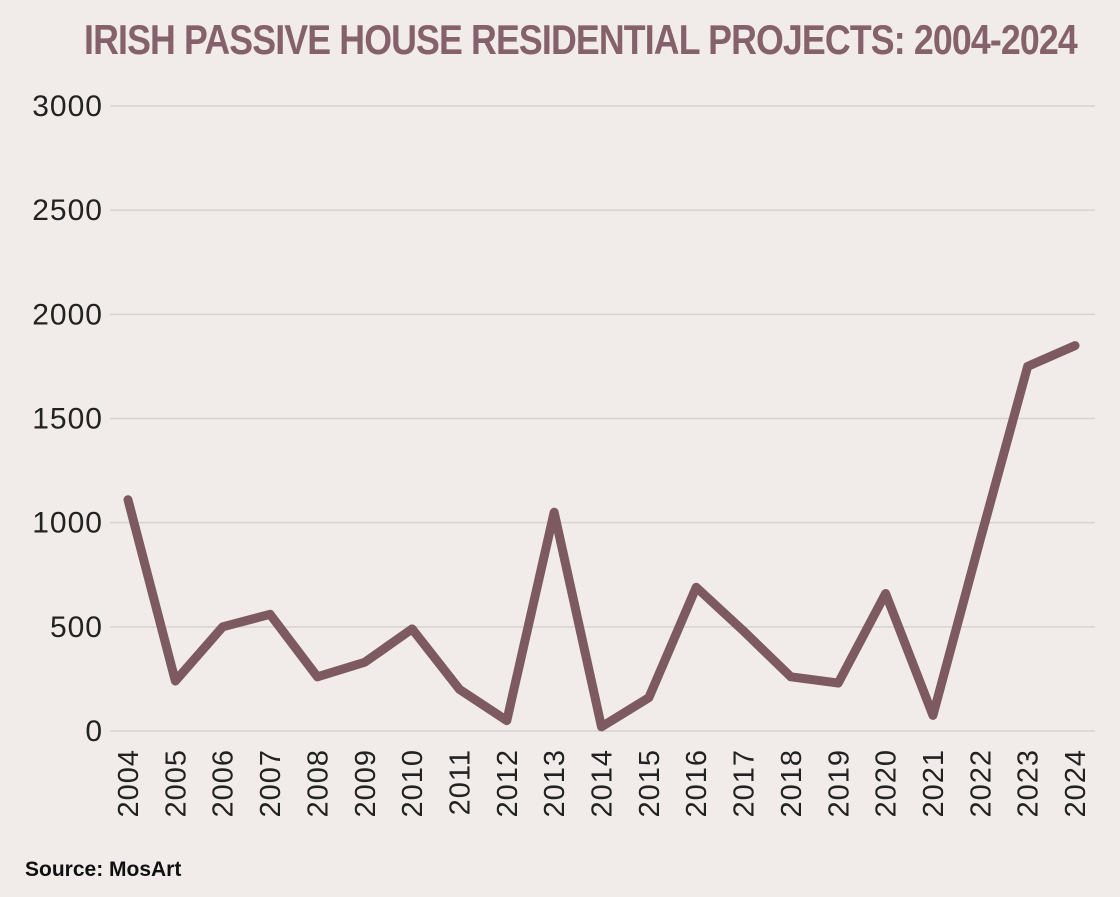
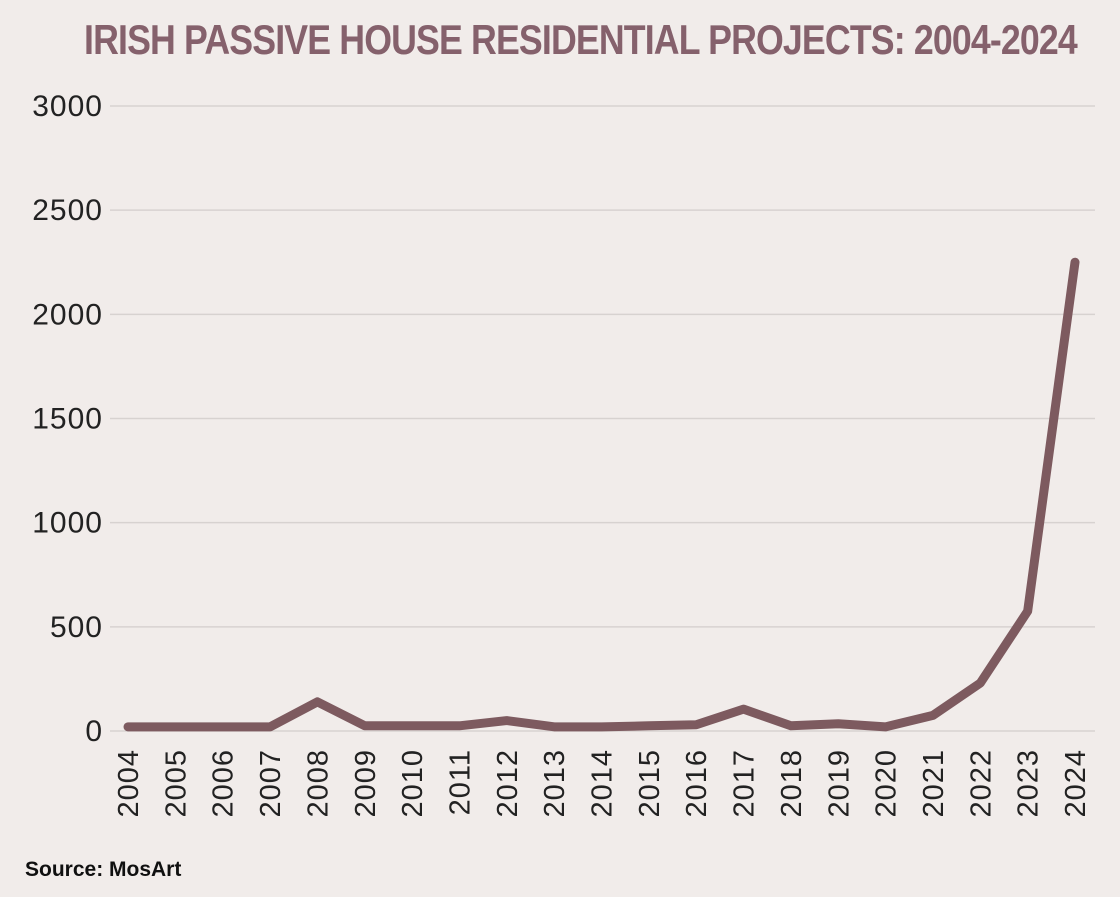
2004: 1110 -> 20
2005: 240 -> 20
2006: 500 -> 20
2007: 560 -> 20
2008: 260 -> 140
2009: 330 -> 20
2010: 490 -> 20
2011: 200 -> 20
2013: 1050 -> 20
2015: 160 -> 20
2016: 690 -> 30
2017: 480 -> 100
2018: 260 -> 20
2019: 230 -> 40
2020: 660 -> 20
2022: 920 -> 230
2023: 1750 -> 580
2024: 1850 -> 2250
